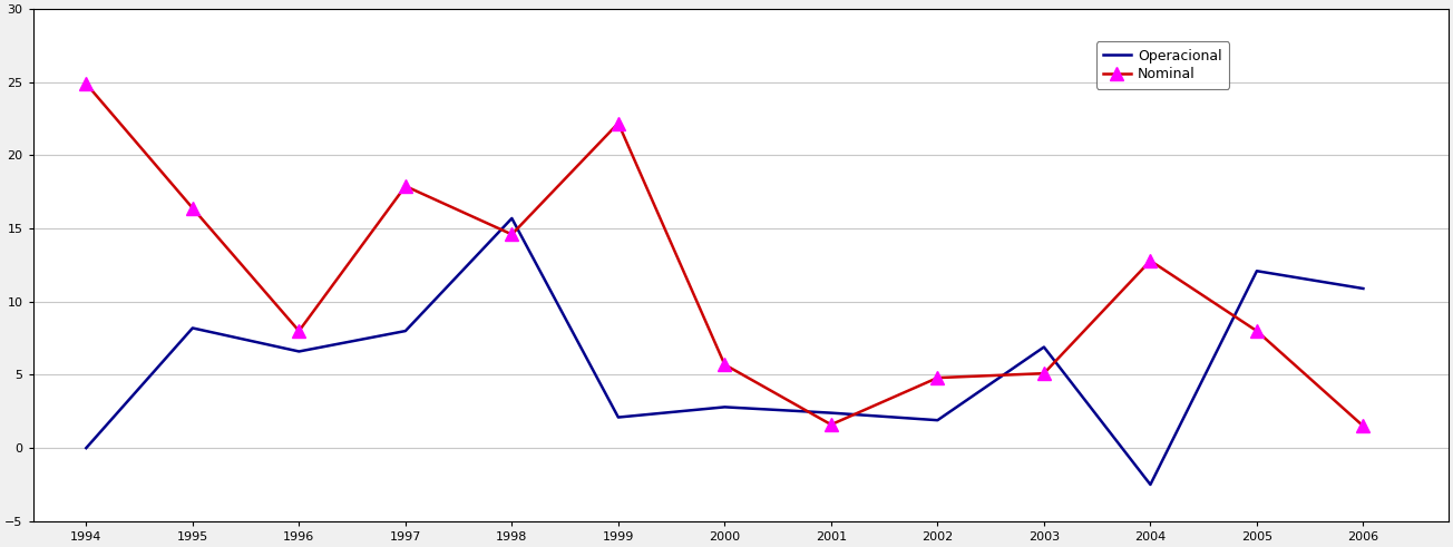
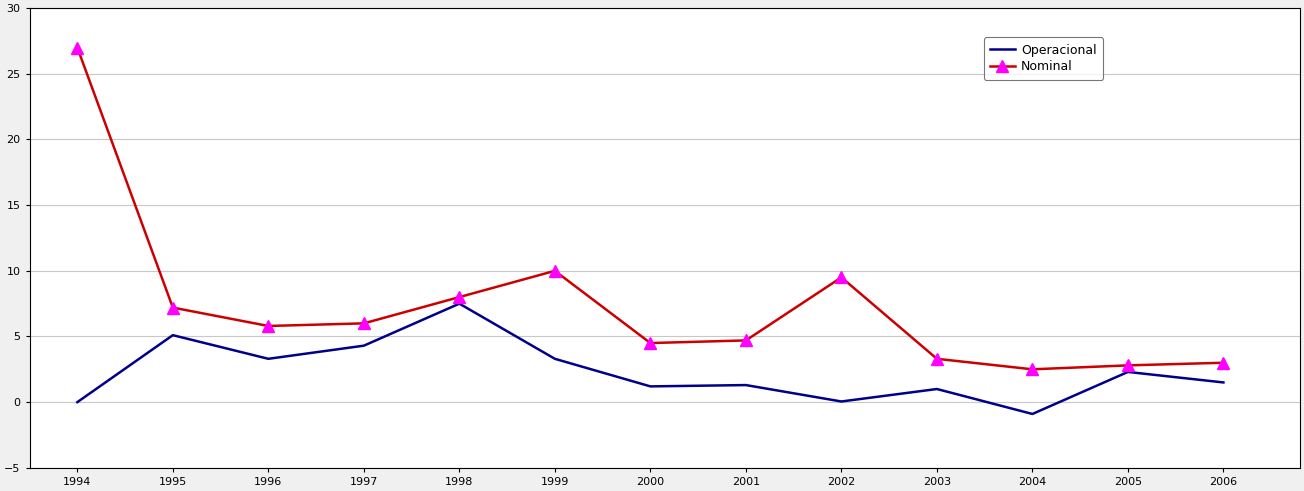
Nominal/1994: 24.9 -> 27.0
Operacional/1995: 8.2 -> 5.1
Nominal/1995: 16.4 -> 7.2
Operacional/1996: 6.6 -> 3.3
Nominal/1996: 8.0 -> 5.8
Operacional/1997: 8.0 -> 4.3
Nominal/1997: 17.9 -> 6.0
Operacional/1998: 15.7 -> 7.5
Nominal/1998: 14.6 -> 8.0
Operacional/1999: 2.1 -> 3.3
Nominal/1999: 22.2 -> 10.0
Operacional/2000: 2.8 -> 1.2
Nominal/2000: 5.7 -> 4.5
Operacional/2001: 2.4 -> 1.3
Nominal/2001: 1.6 -> 4.7
Operacional/2002: 1.9 -> 0.1
Nominal/2002: 4.8 -> 9.5
Operacional/2003: 6.9 -> 1.0
Nominal/2003: 5.1 -> 3.3
Operacional/2004: -2.5 -> -0.9
Nominal/2004: 12.8 -> 2.5
Operacional/2005: 12.1 -> 2.3
Nominal/2005: 8.0 -> 2.8
Operacional/2006: 10.9 -> 1.5
Nominal/2006: 1.5 -> 3.0
